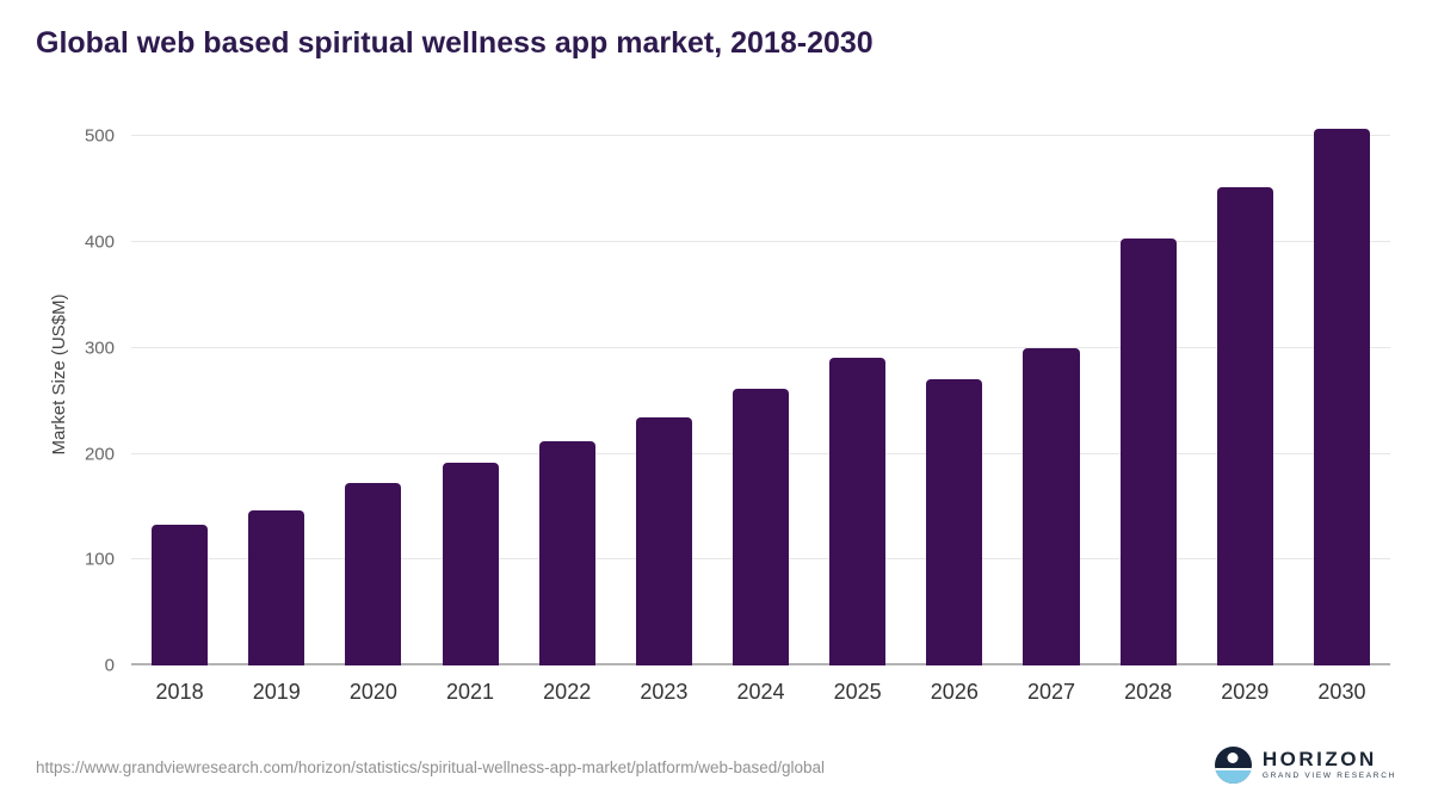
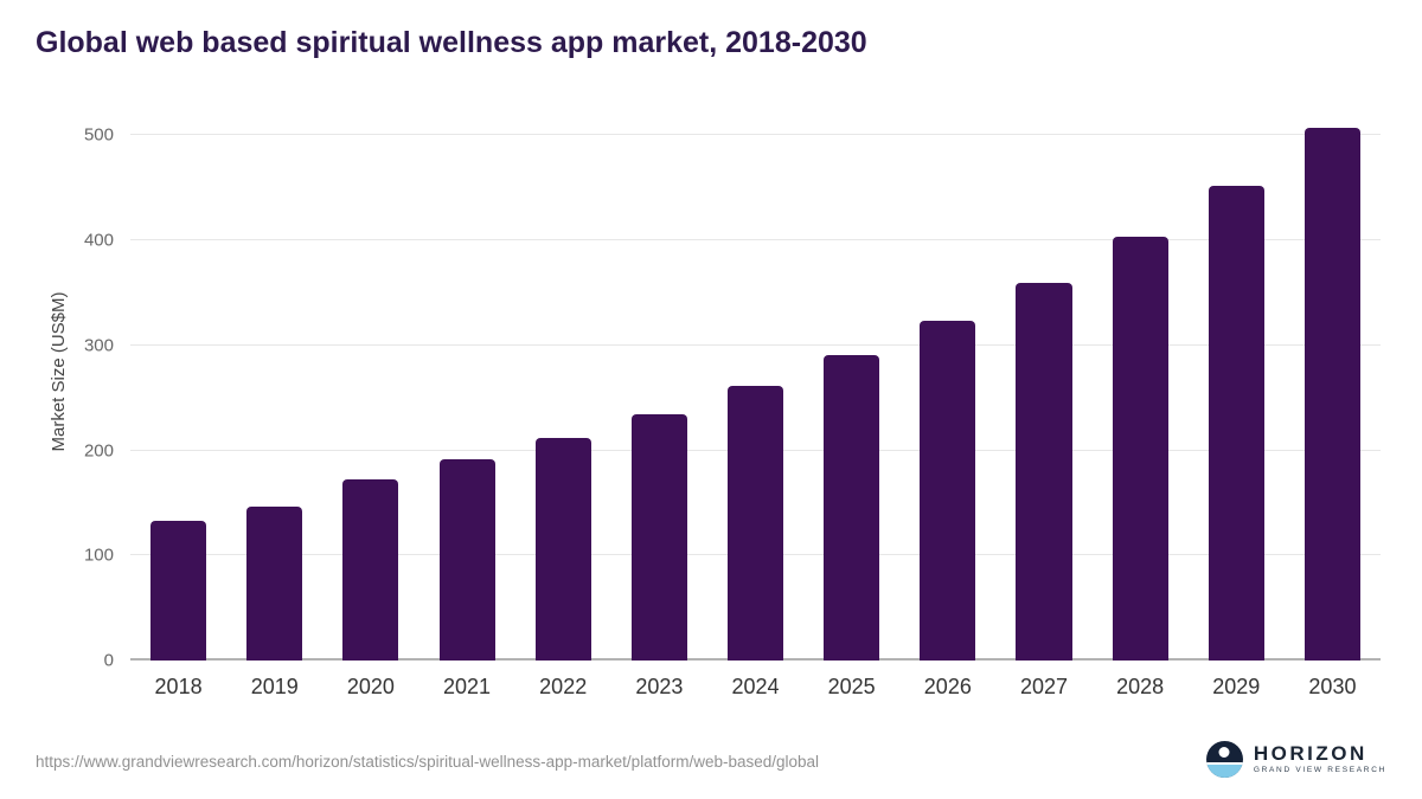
2026: 270 -> 320
2027: 300 -> 360
